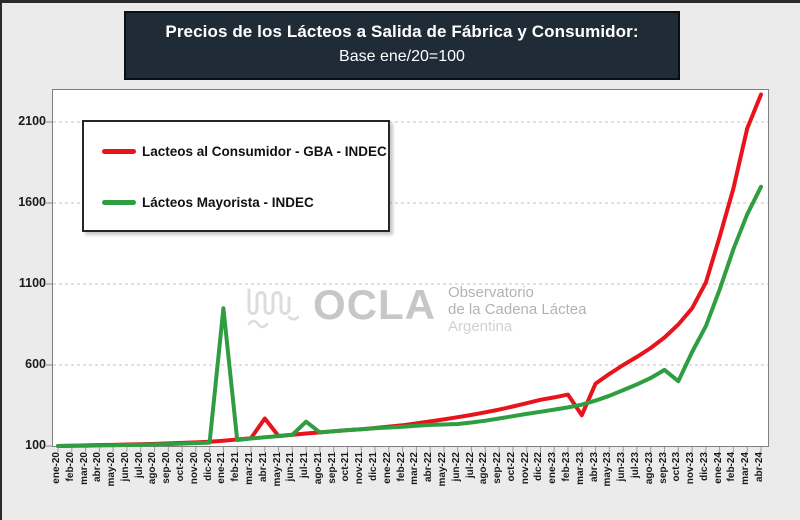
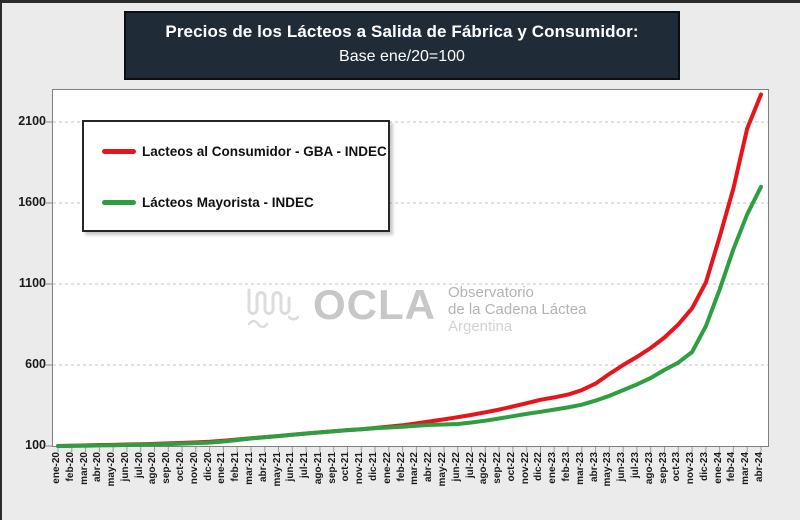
Lácteos Mayorista - INDEC/ene-21: 950 -> 130
Lacteos al Consumidor - GBA - INDEC/abr-21: 270 -> 160
Lácteos Mayorista - INDEC/jul-21: 250 -> 180
Lacteos al Consumidor - GBA - INDEC/mar-23: 290 -> 440
Lácteos Mayorista - INDEC/oct-23: 500 -> 620
